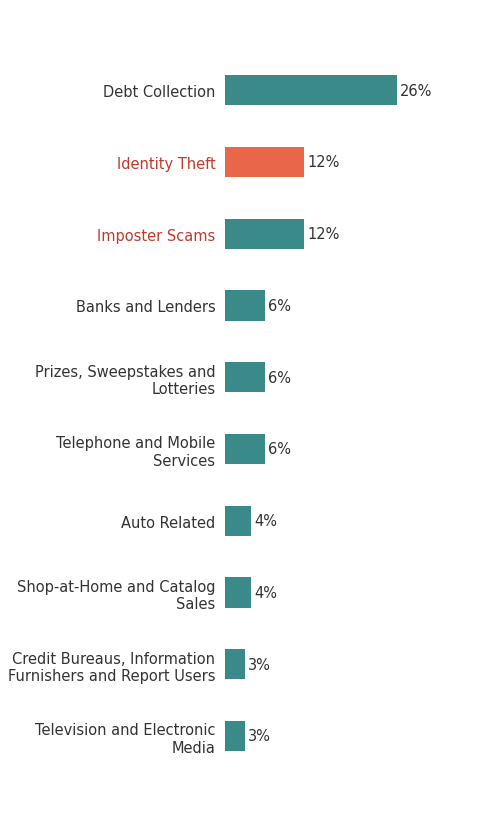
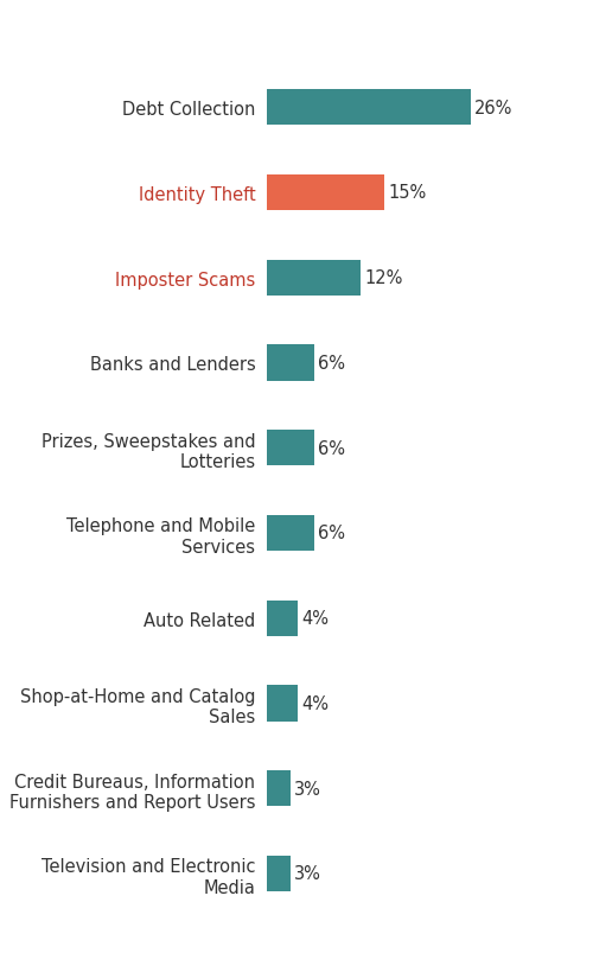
Identity Theft: 12% -> 15%
